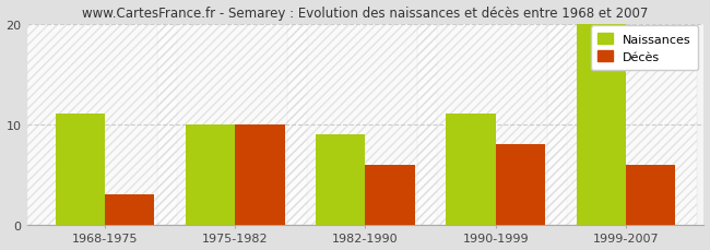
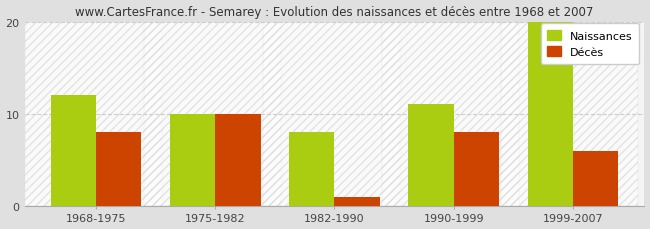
Naissances/1968-1975: 11 -> 12
Décès/1968-1975: 3 -> 8
Naissances/1982-1990: 9 -> 8
Décès/1982-1990: 6 -> 1
